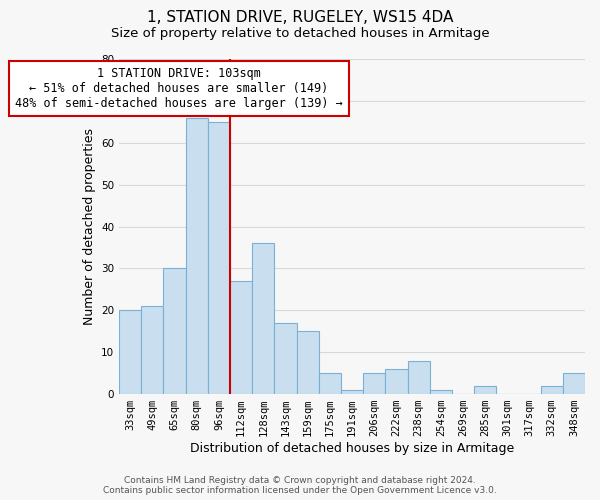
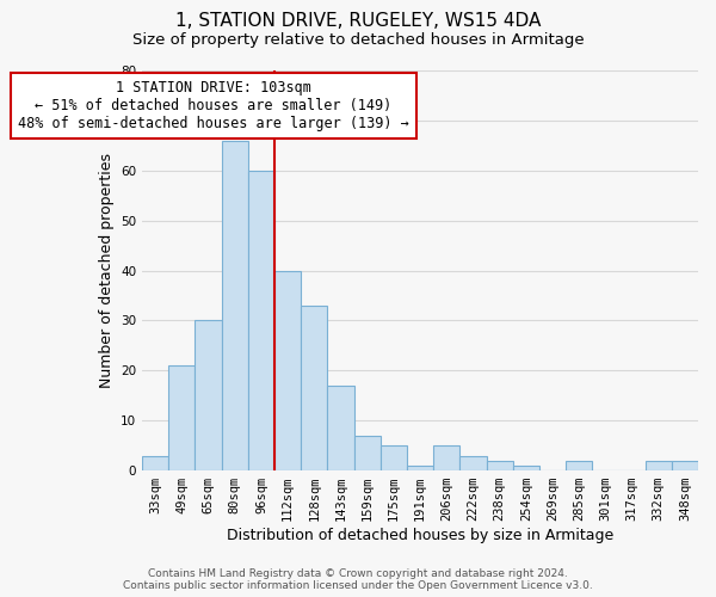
33sqm: 20 -> 3
96sqm: 65 -> 60
112sqm: 27 -> 40
128sqm: 36 -> 33
159sqm: 15 -> 7
222sqm: 6 -> 3
238sqm: 8 -> 2
348sqm: 5 -> 2
